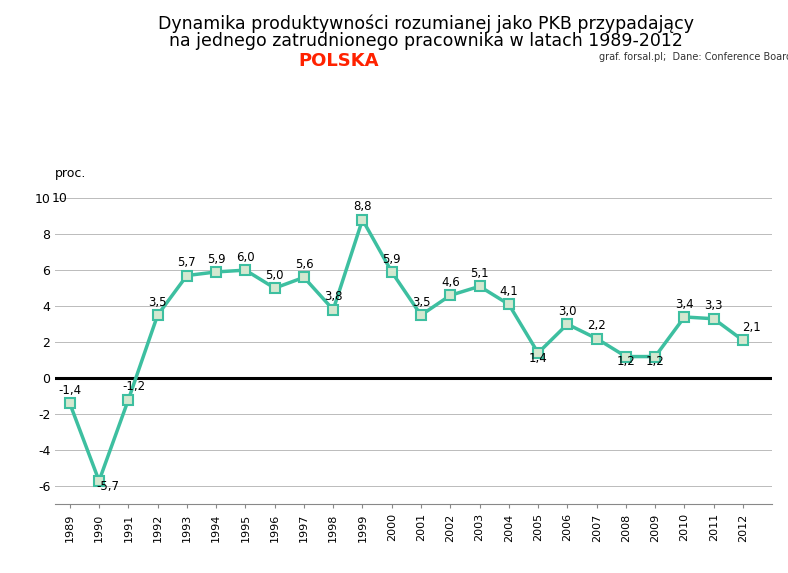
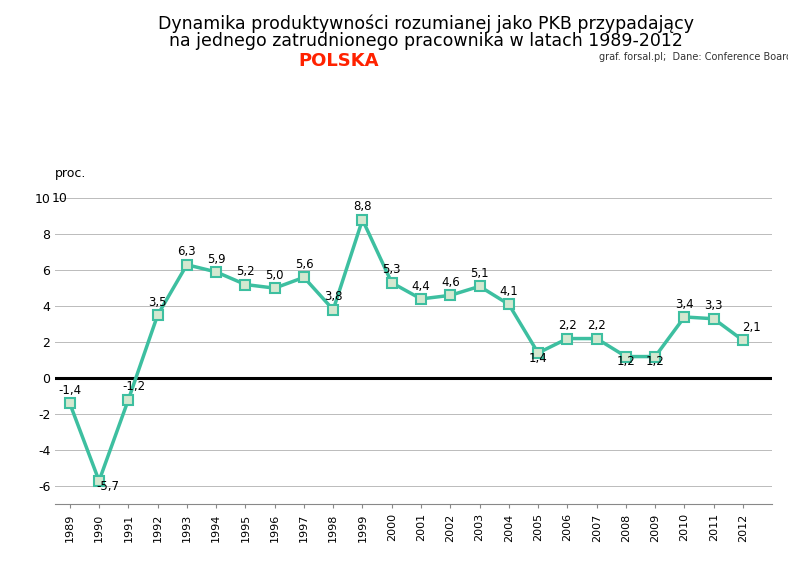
1993: 5,7 -> 6,3
1995: 6,0 -> 5,2
2000: 5,9 -> 5,3
2001: 3,5 -> 4,4
2006: 3,0 -> 2,2
